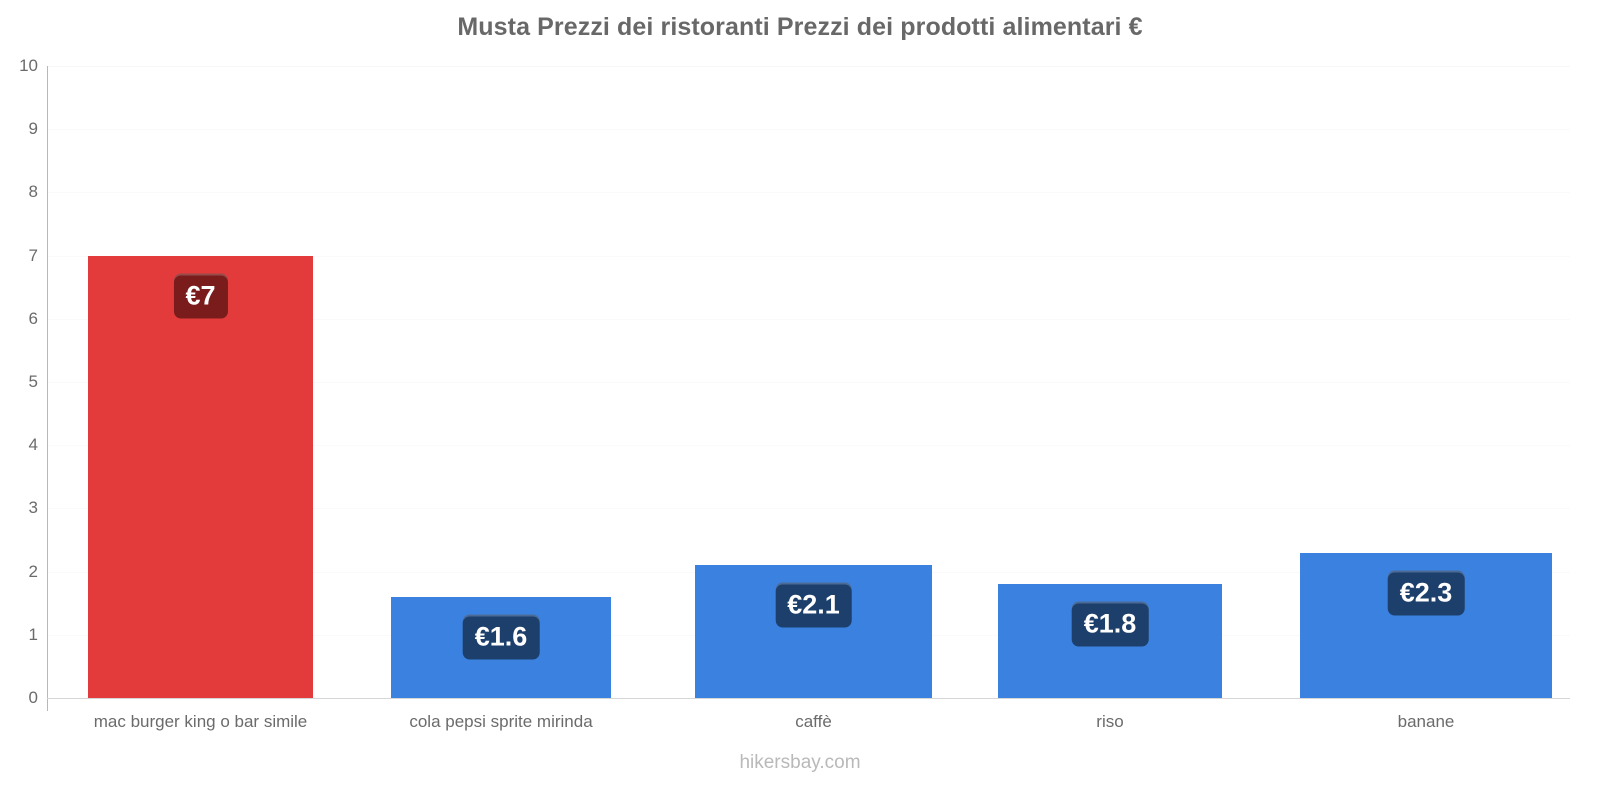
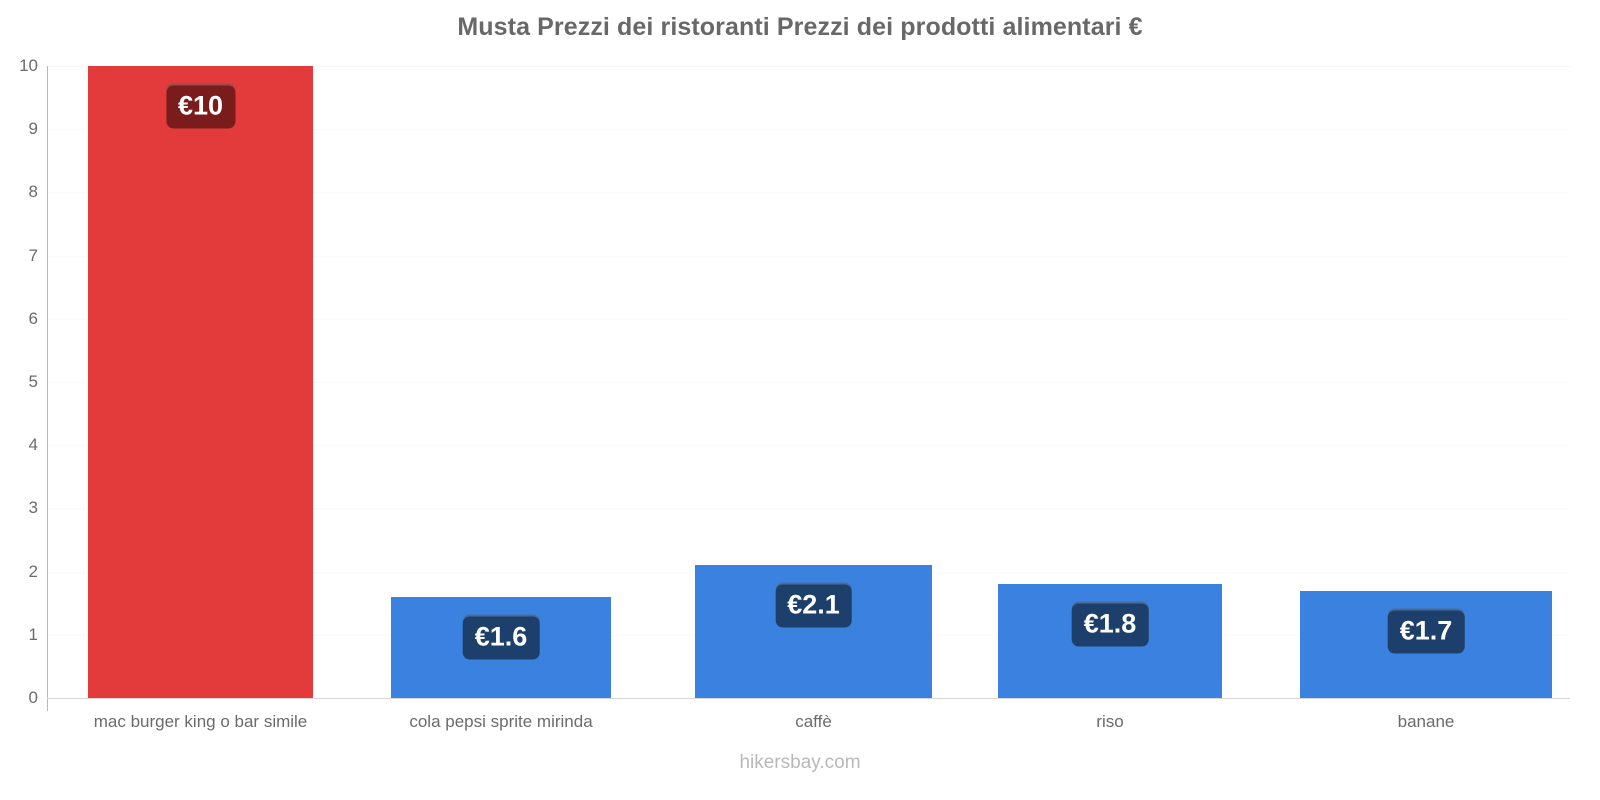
mac burger king o bar simile: €7 -> €10
banane: €2.3 -> €1.7
